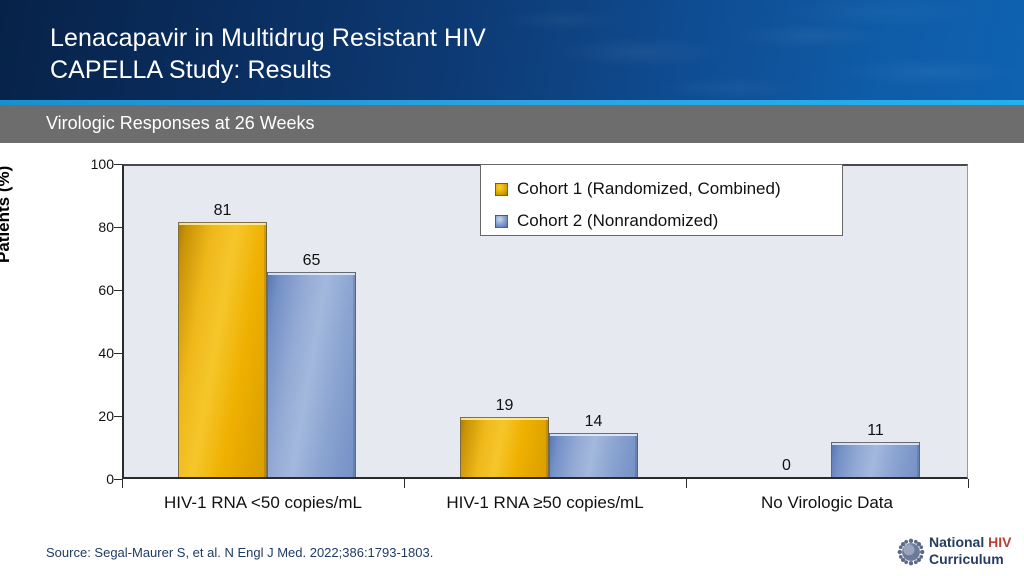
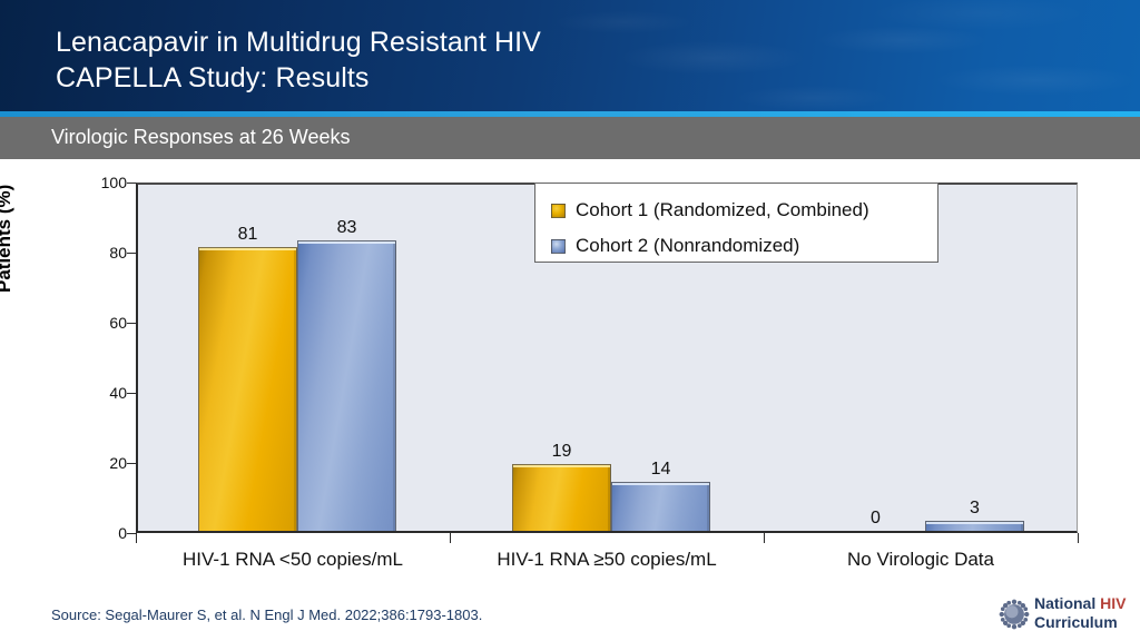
Cohort 2 (Nonrandomized)/HIV-1 RNA <50 copies/mL: 65 -> 83
Cohort 2 (Nonrandomized)/No Virologic Data: 11 -> 3
